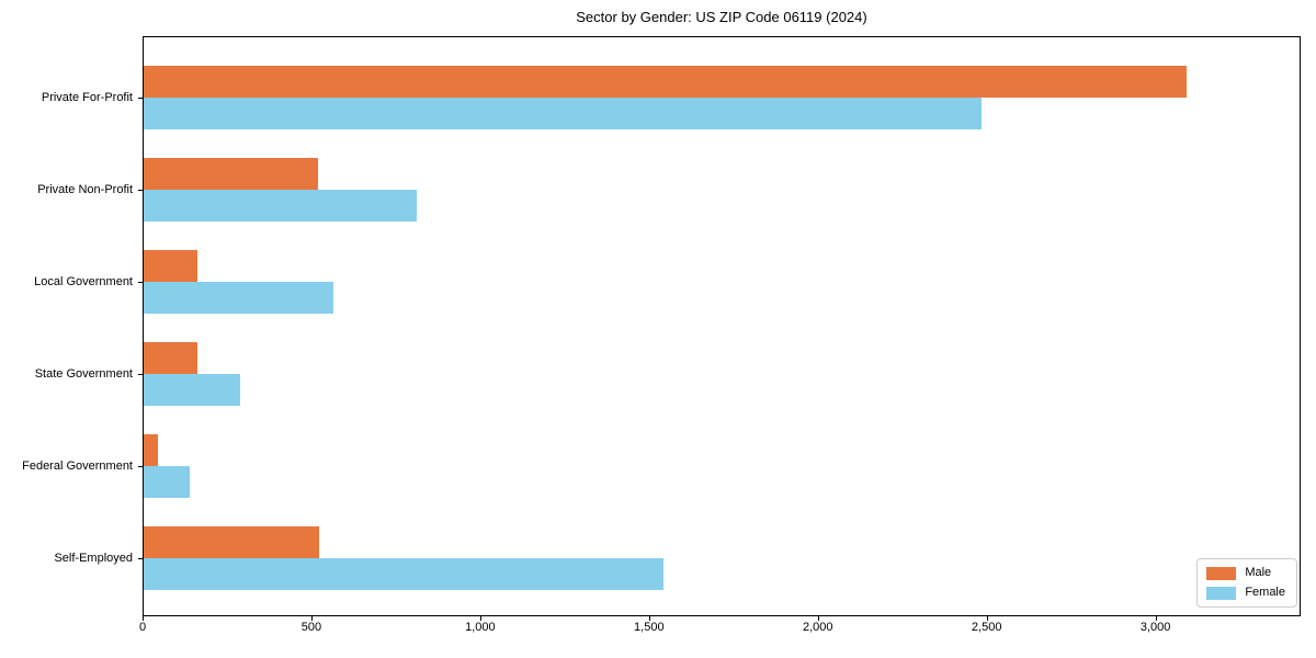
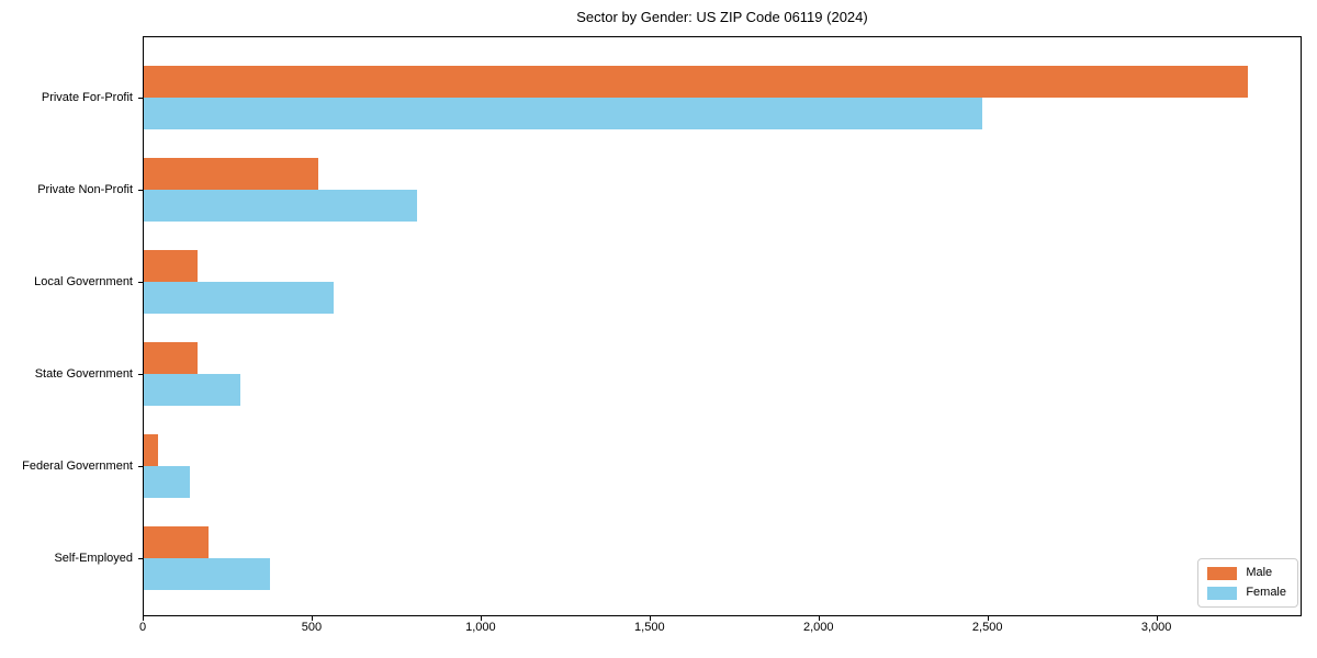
Male/Private For-Profit: 3090 -> 3270
Male/Self-Employed: 520 -> 190
Female/Self-Employed: 1540 -> 370
